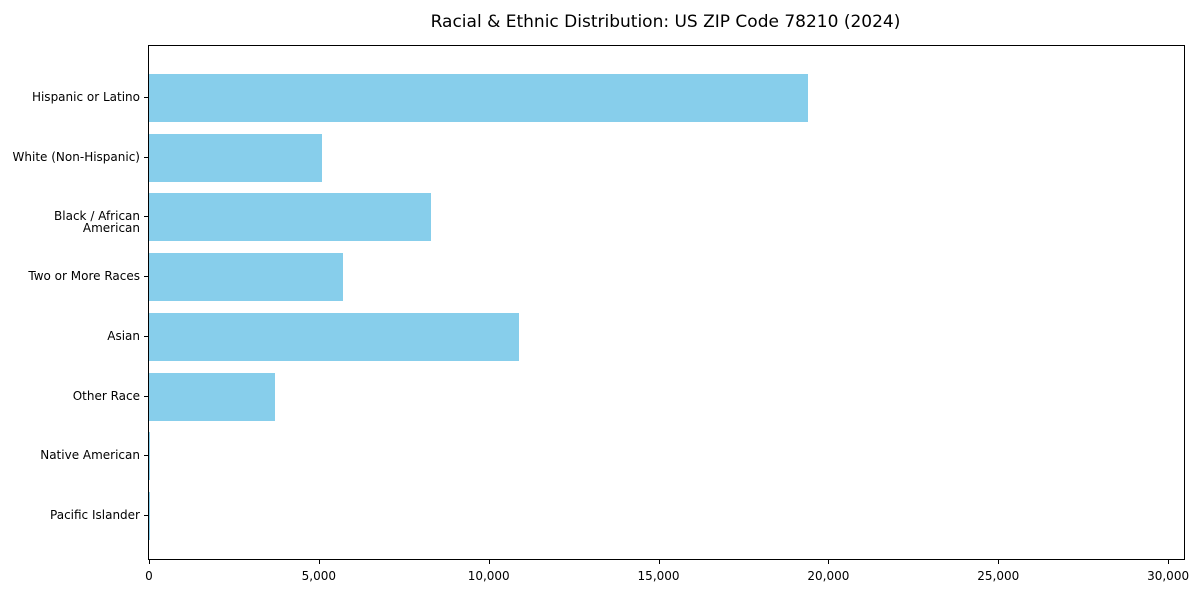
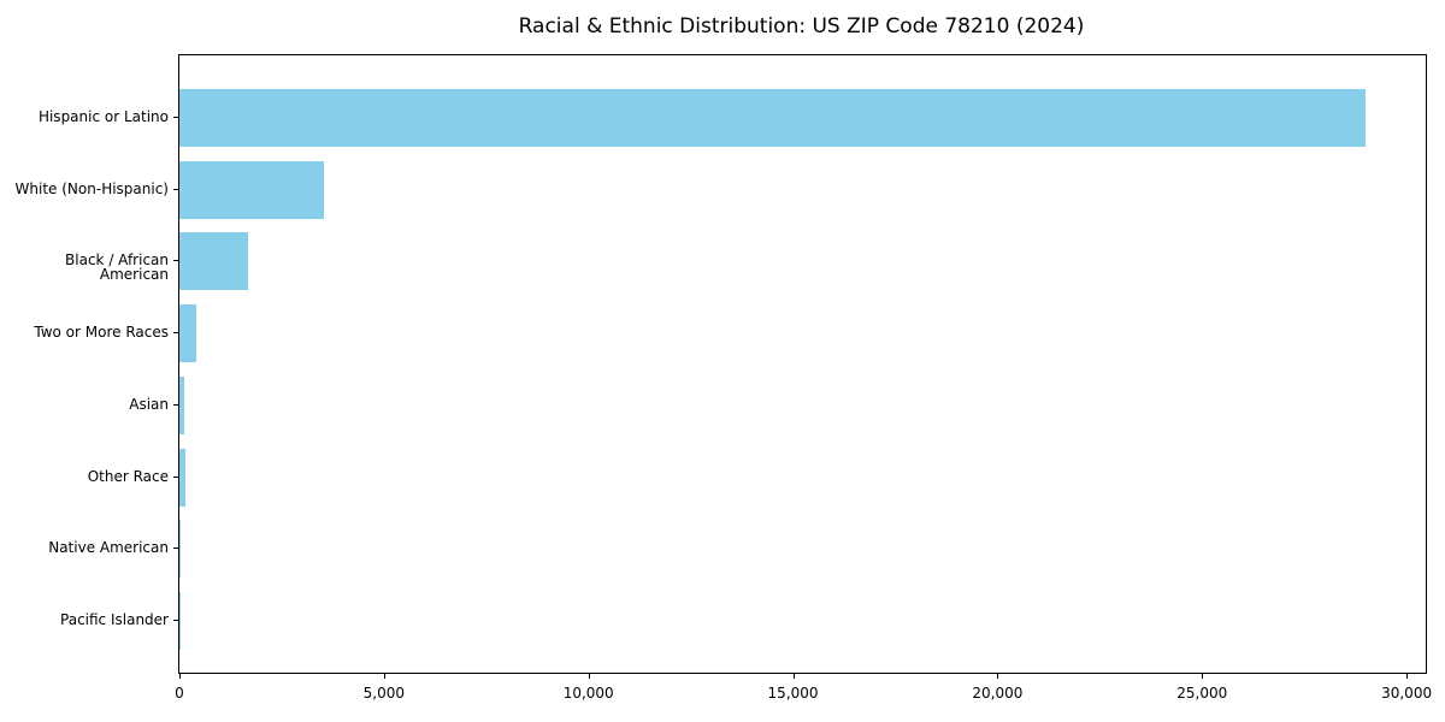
Hispanic or Latino: 19400 -> 29000
White (Non-Hispanic): 5100 -> 3500
Black / African American: 8300 -> 1700
Two or More Races: 5700 -> 400
Asian: 10900 -> 100
Other Race: 3700 -> 100
